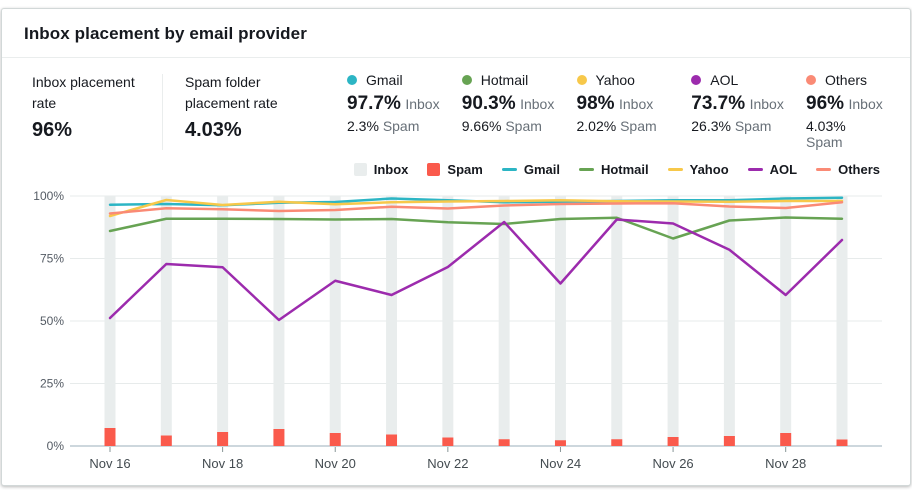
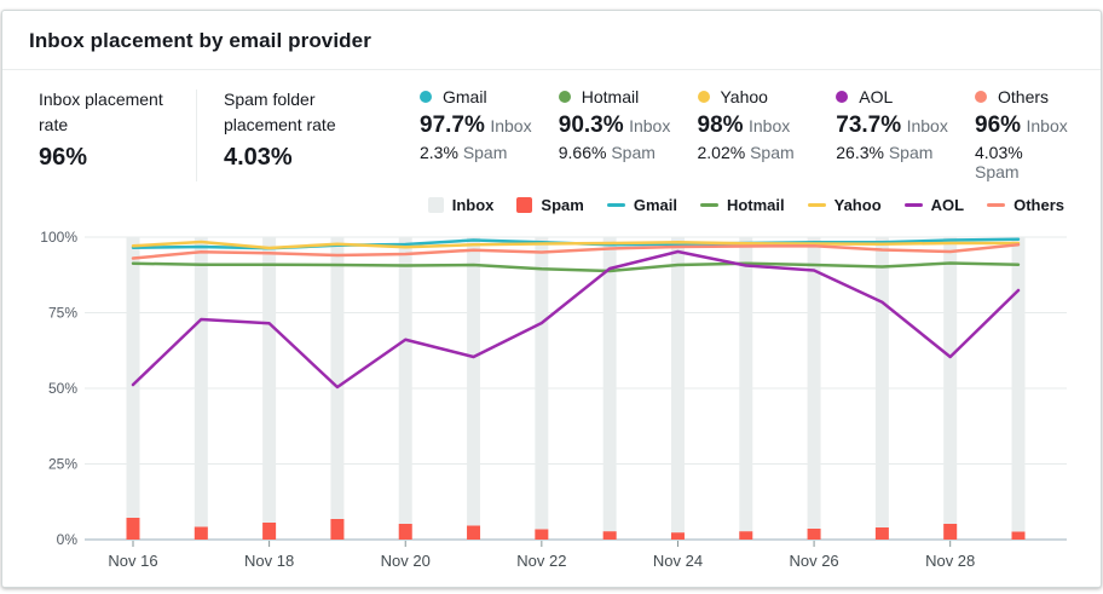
Hotmail/Nov 16: 86% -> 91%
Yahoo/Nov 16: 92% -> 97%
AOL/Nov 24: 65% -> 95%
Hotmail/Nov 26: 83% -> 91%
